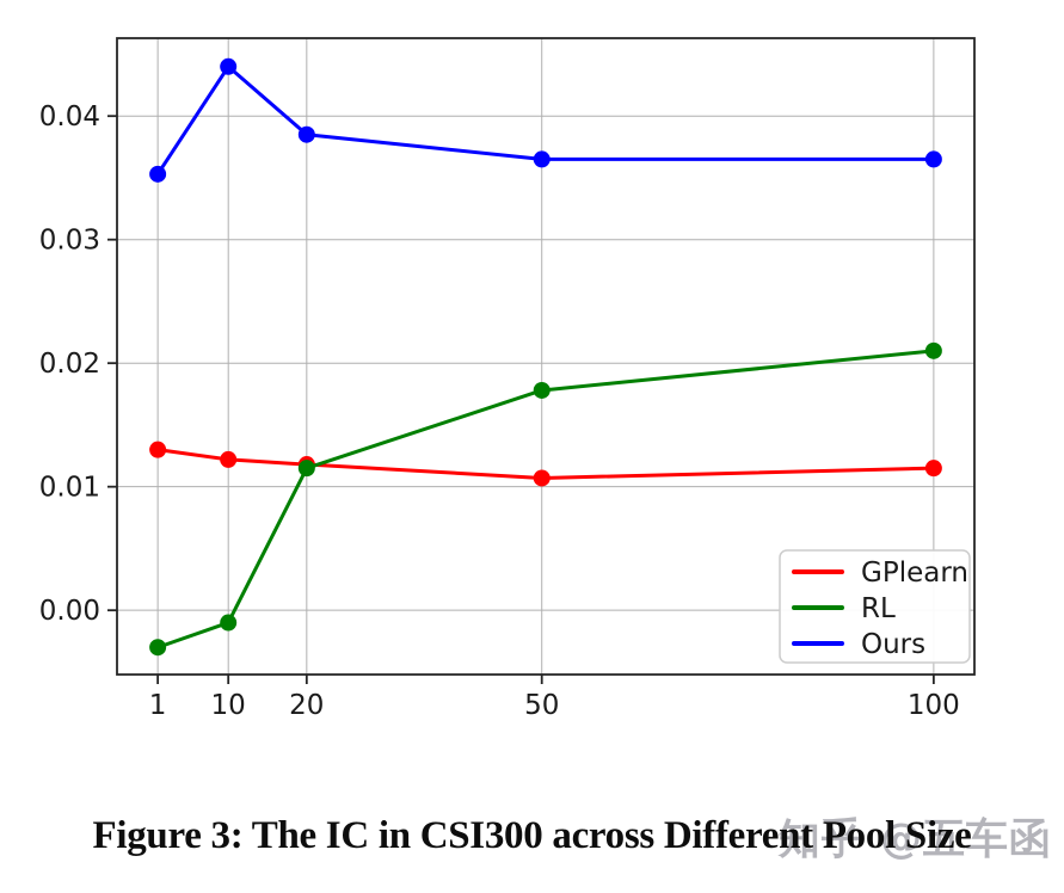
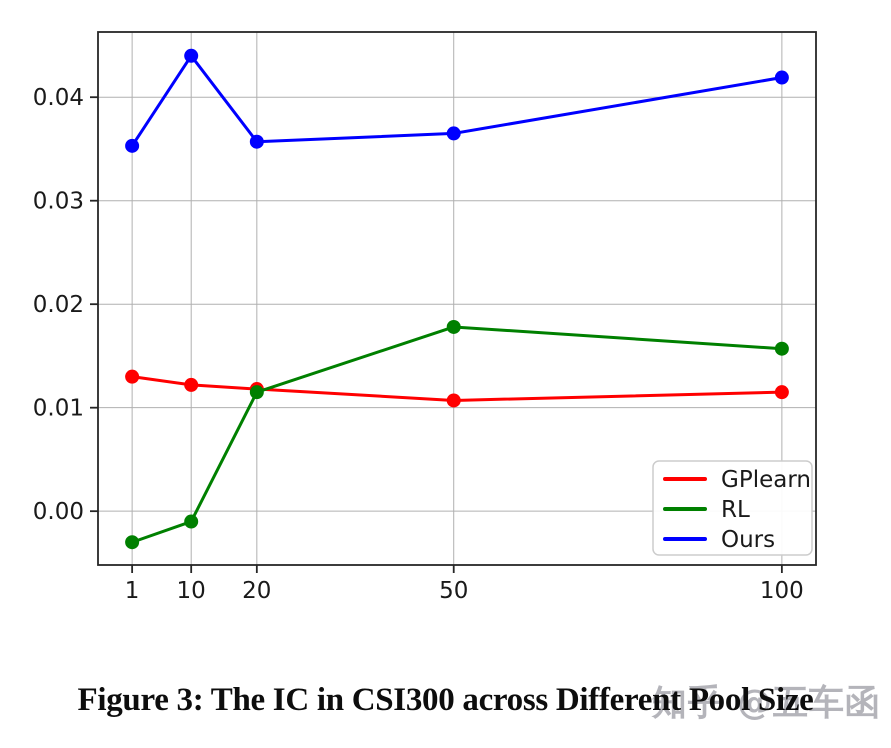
Ours/20: 0.0385 -> 0.0357
RL/100: 0.0210 -> 0.0157
Ours/100: 0.0365 -> 0.0419
